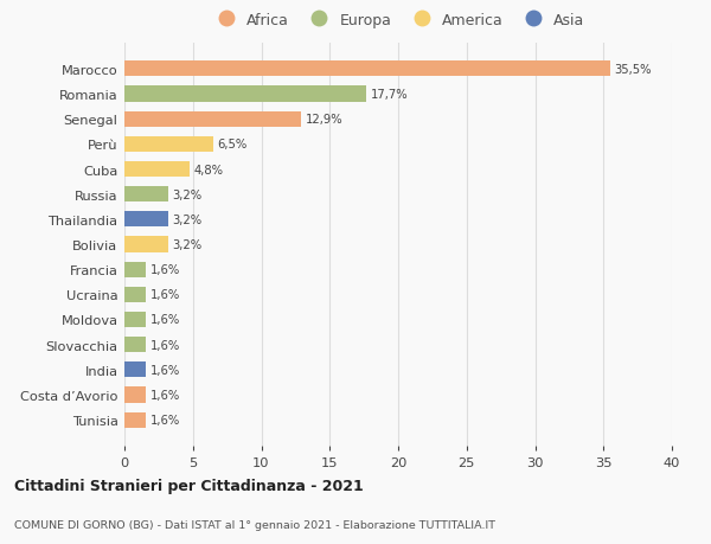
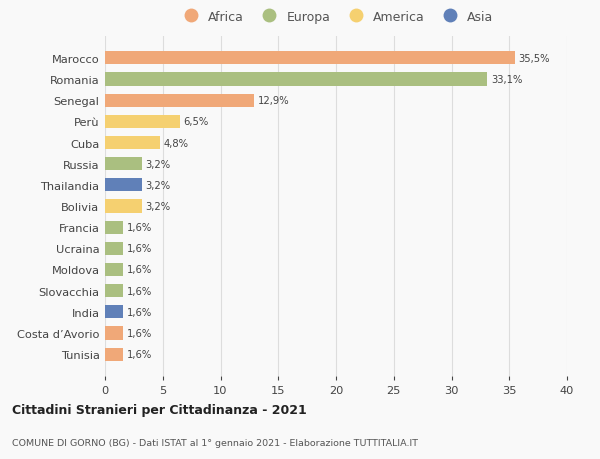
Romania: 17,7% -> 33,1%
